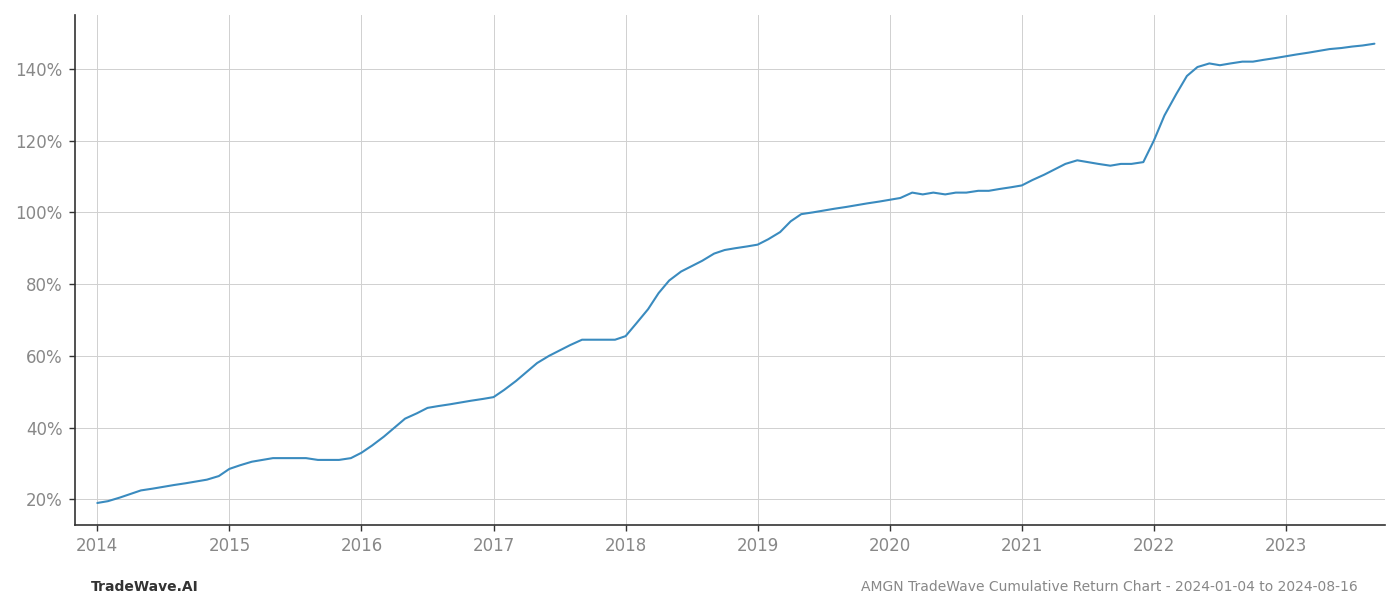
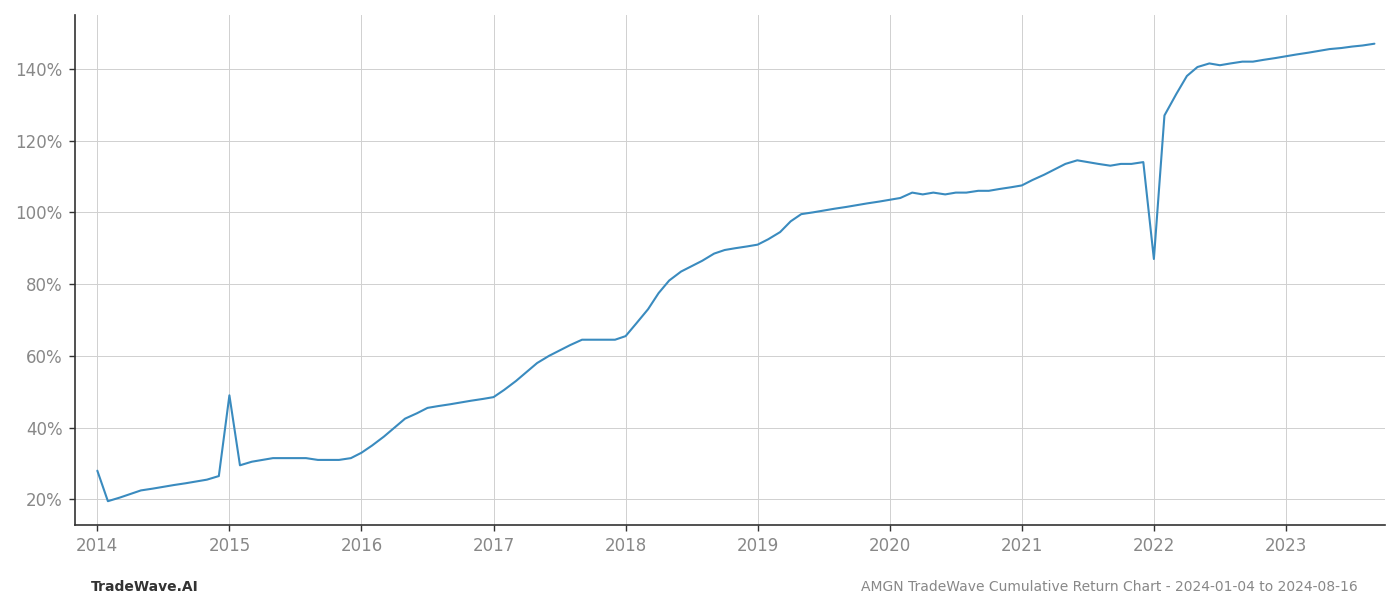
2014: 19.0% -> 28.0%
2015: 28.5% -> 49.0%
2022: 120.0% -> 87.0%
